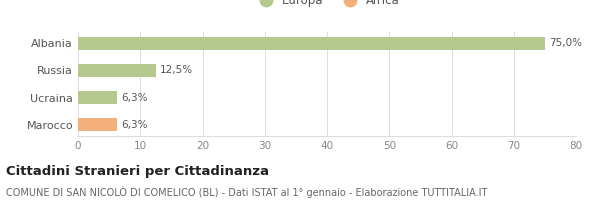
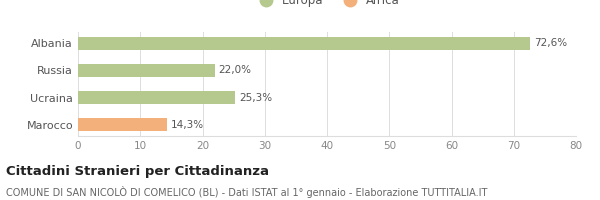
Albania: 75,0% -> 72,6%
Russia: 12,5% -> 22,0%
Ucraina: 6,3% -> 25,3%
Marocco: 6,3% -> 14,3%
